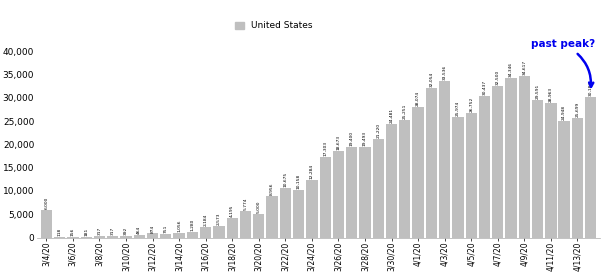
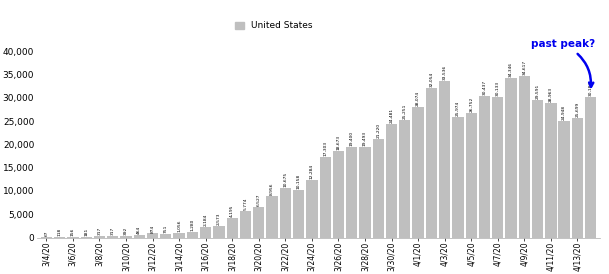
3/4/20: 6,000 -> 100
3/20/20: 5,000 -> 6,500
4/7/20: 32,500 -> 30,100
